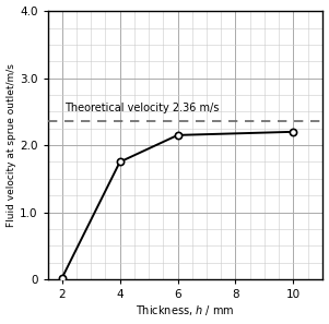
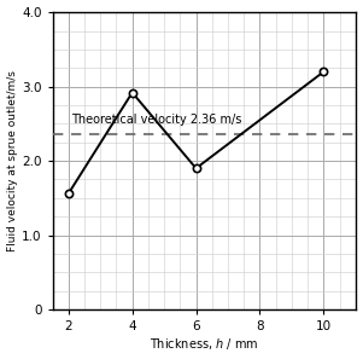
2: 0.02 -> 1.56
4: 1.75 -> 2.92
6: 2.15 -> 1.90
10: 2.20 -> 3.20
